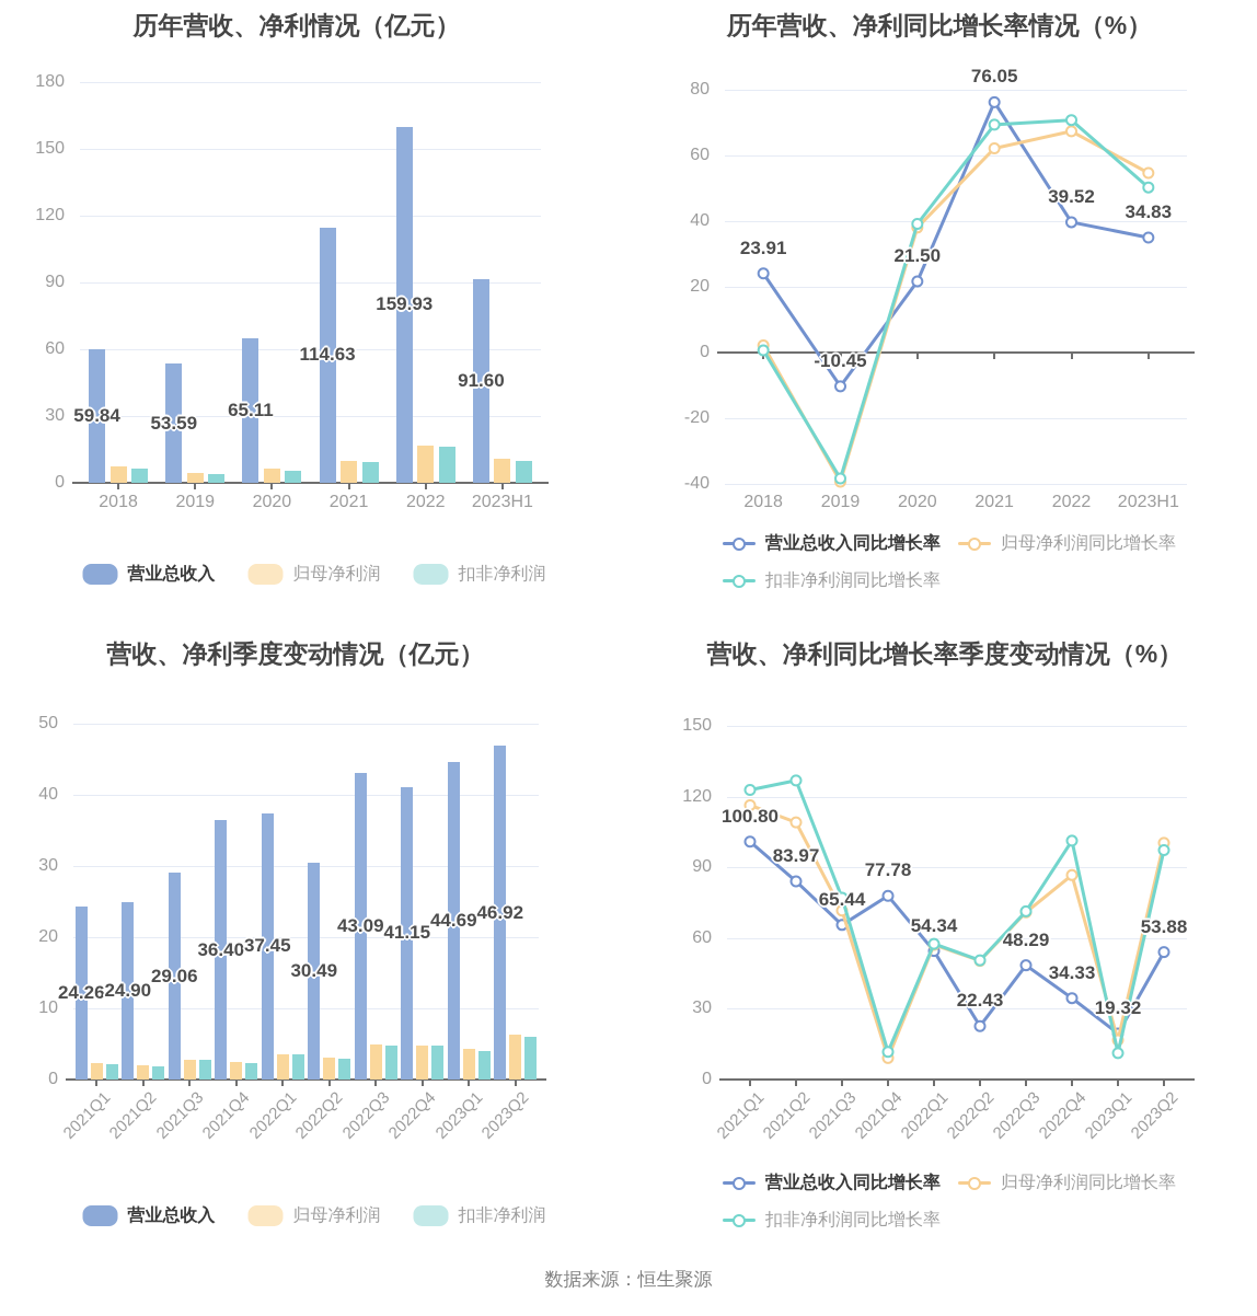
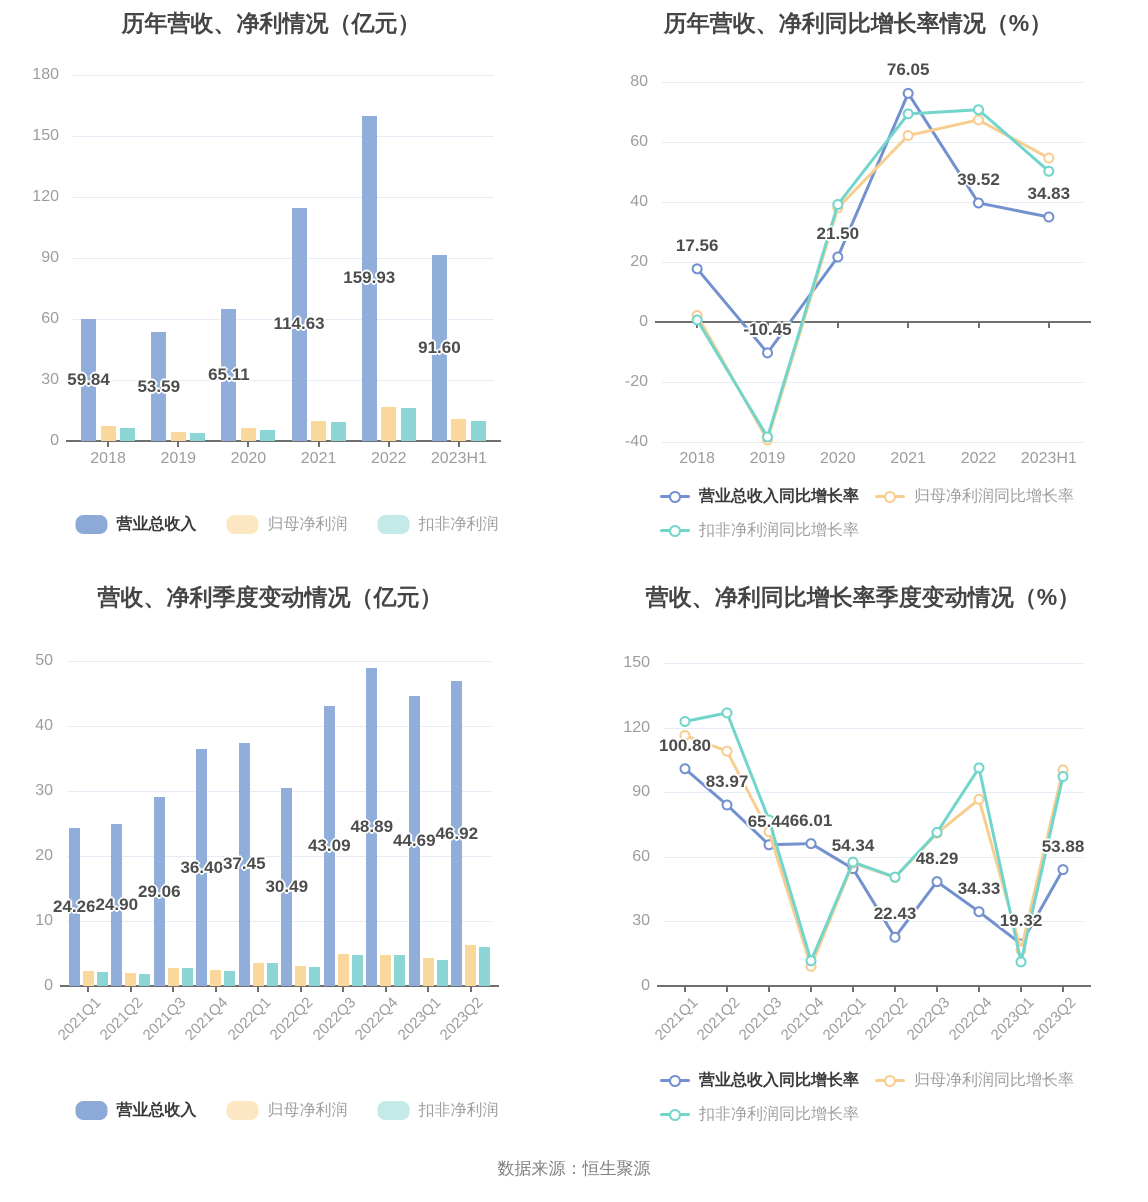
历年营收、净利同比增长率情况（%）/营业总收入同比增长率/2018: 23.91 -> 17.56
营收、净利季度变动情况（亿元）/营业总收入/2022Q4: 41.15 -> 48.89
营收、净利同比增长率季度变动情况（%）/营业总收入同比增长率/2021Q4: 77.78 -> 66.01
